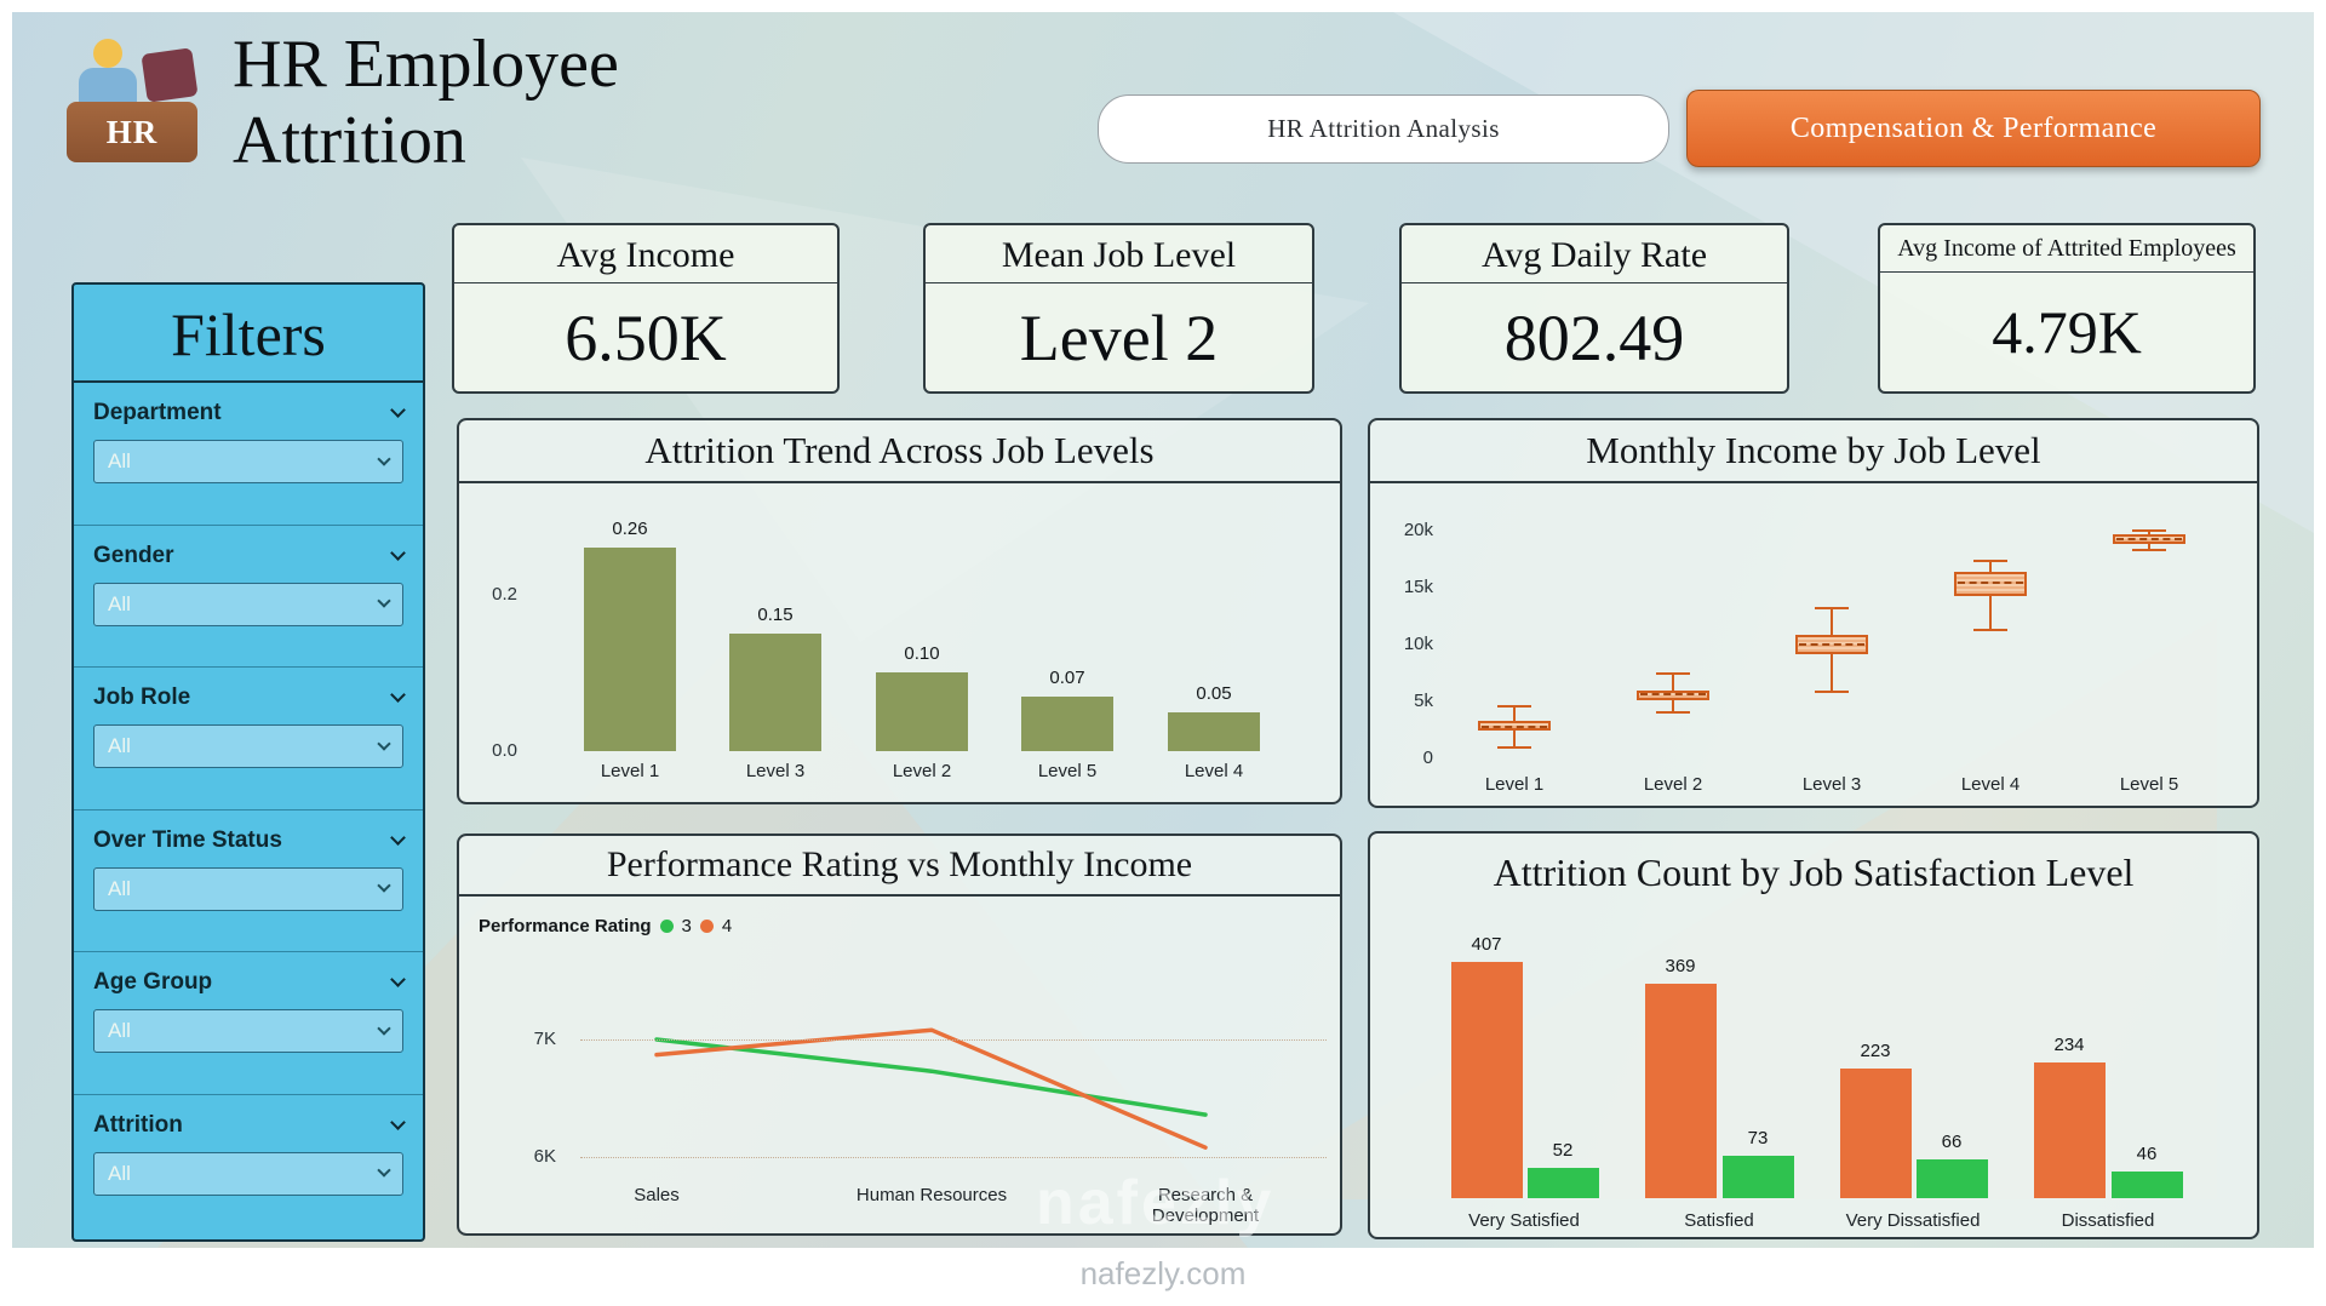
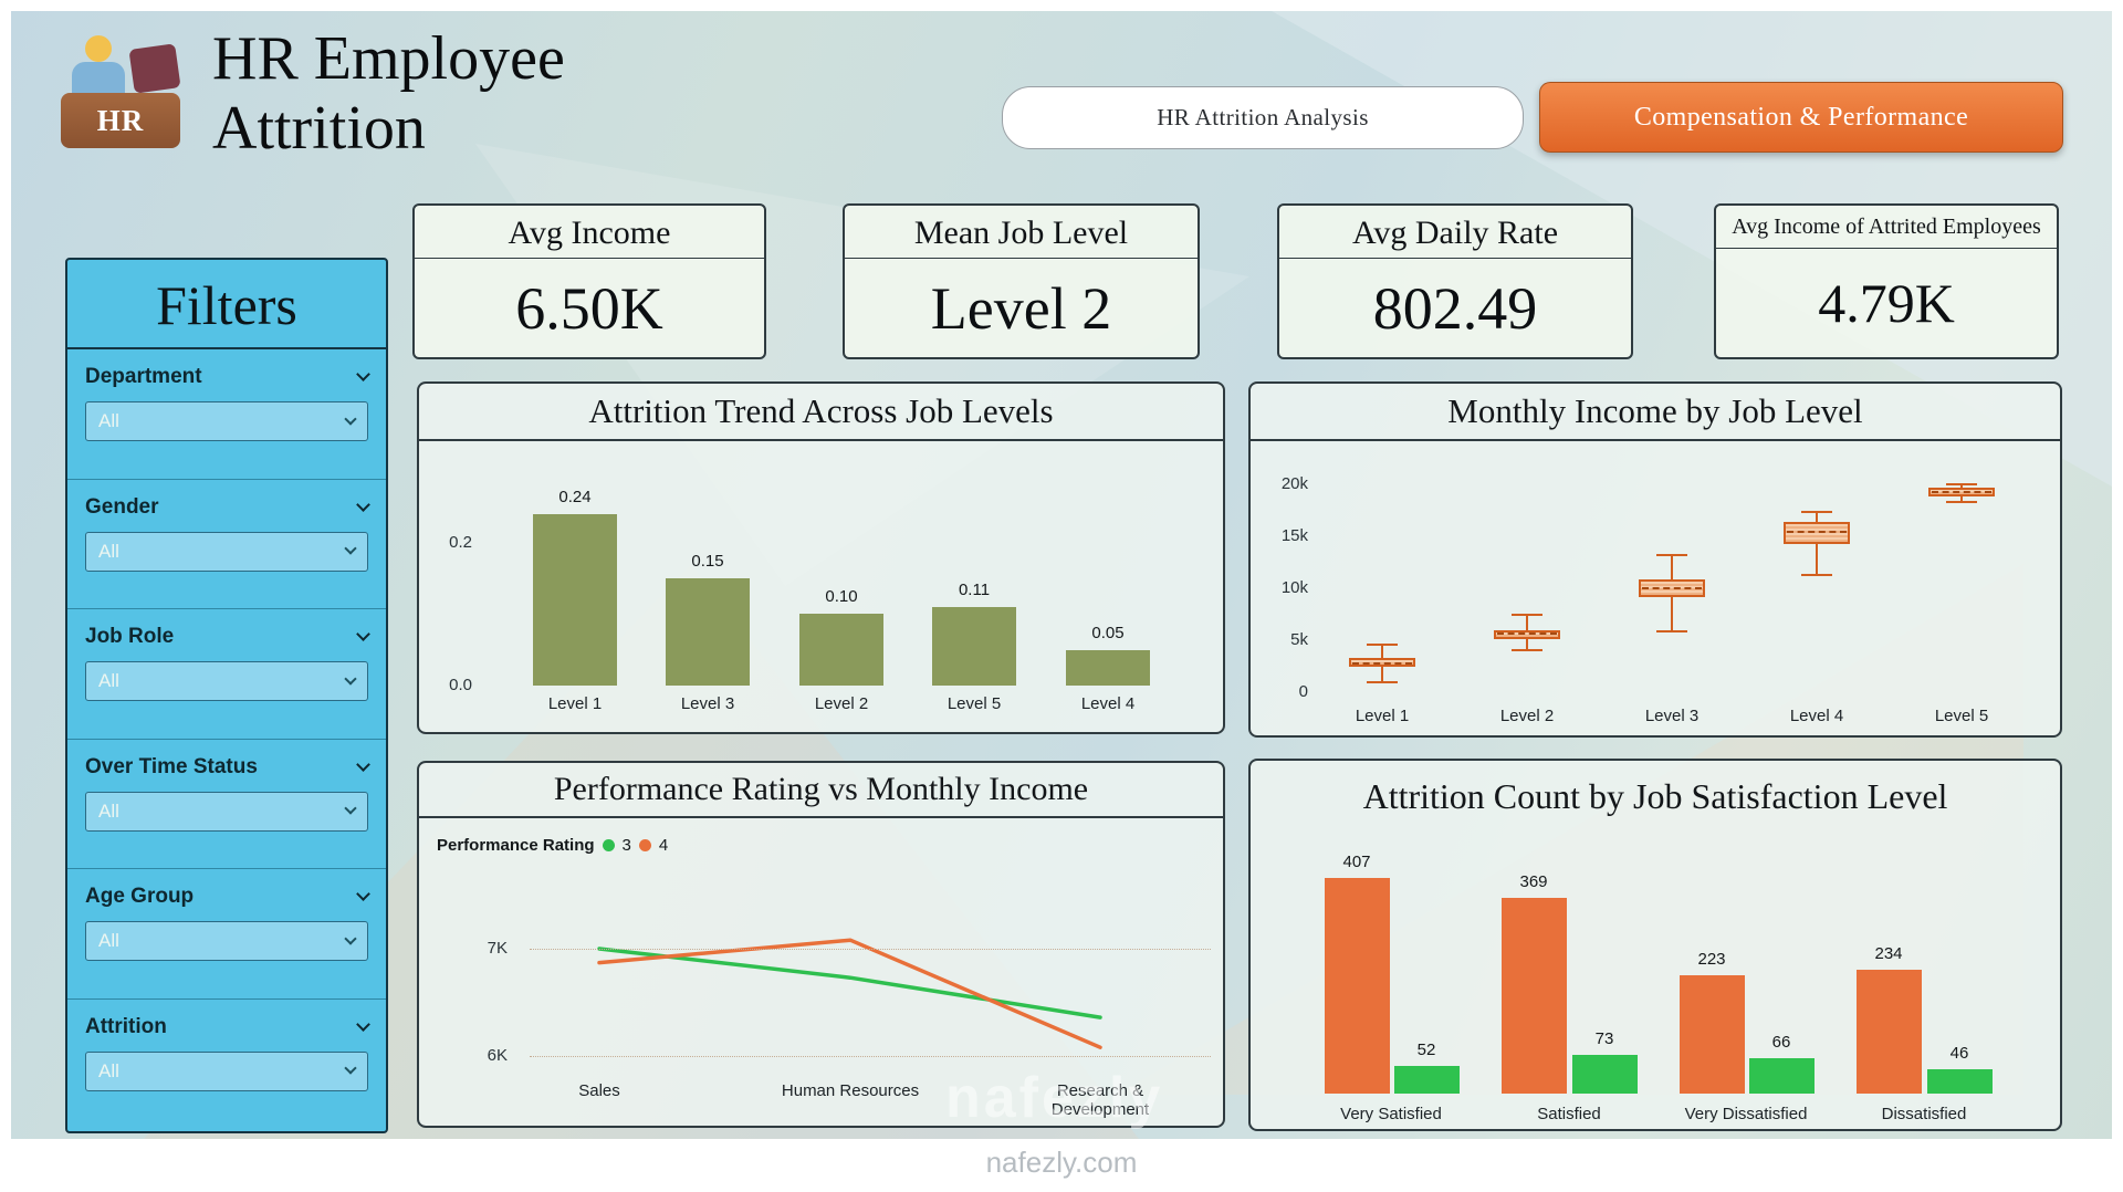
Attrition Trend Across Job Levels/Level 1: 0.26 -> 0.24
Attrition Trend Across Job Levels/Level 5: 0.07 -> 0.11
